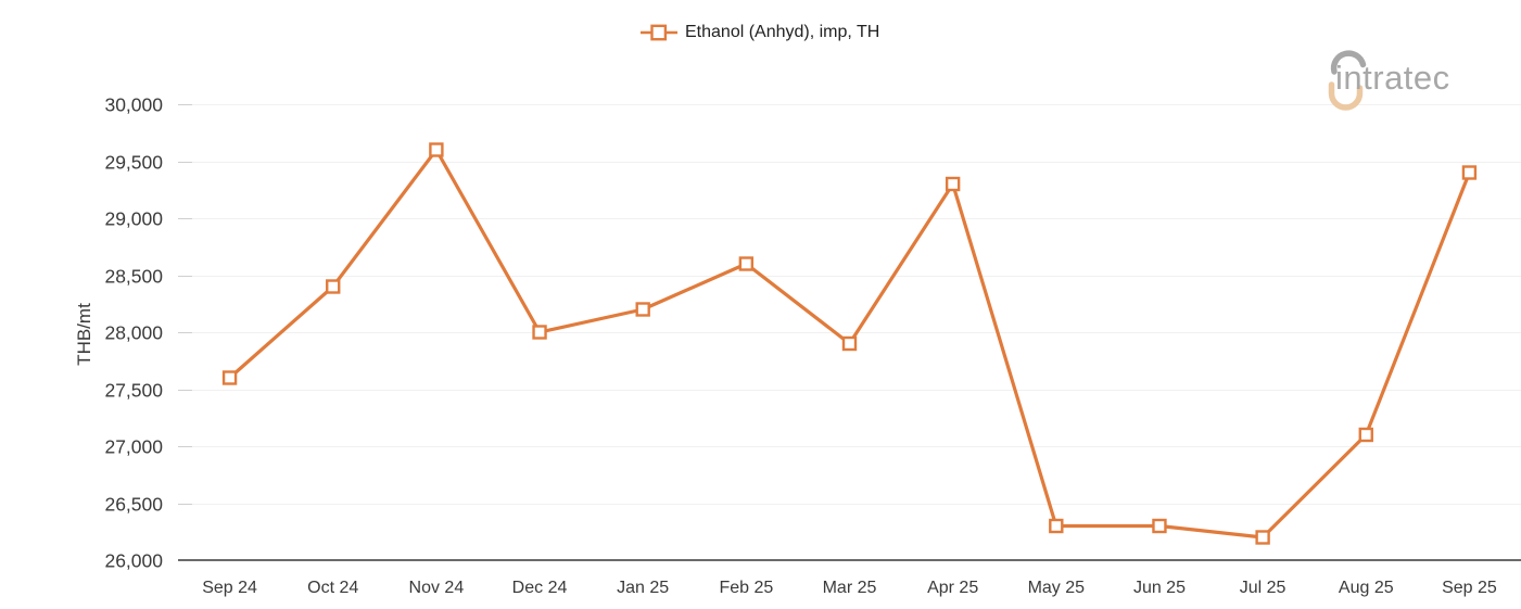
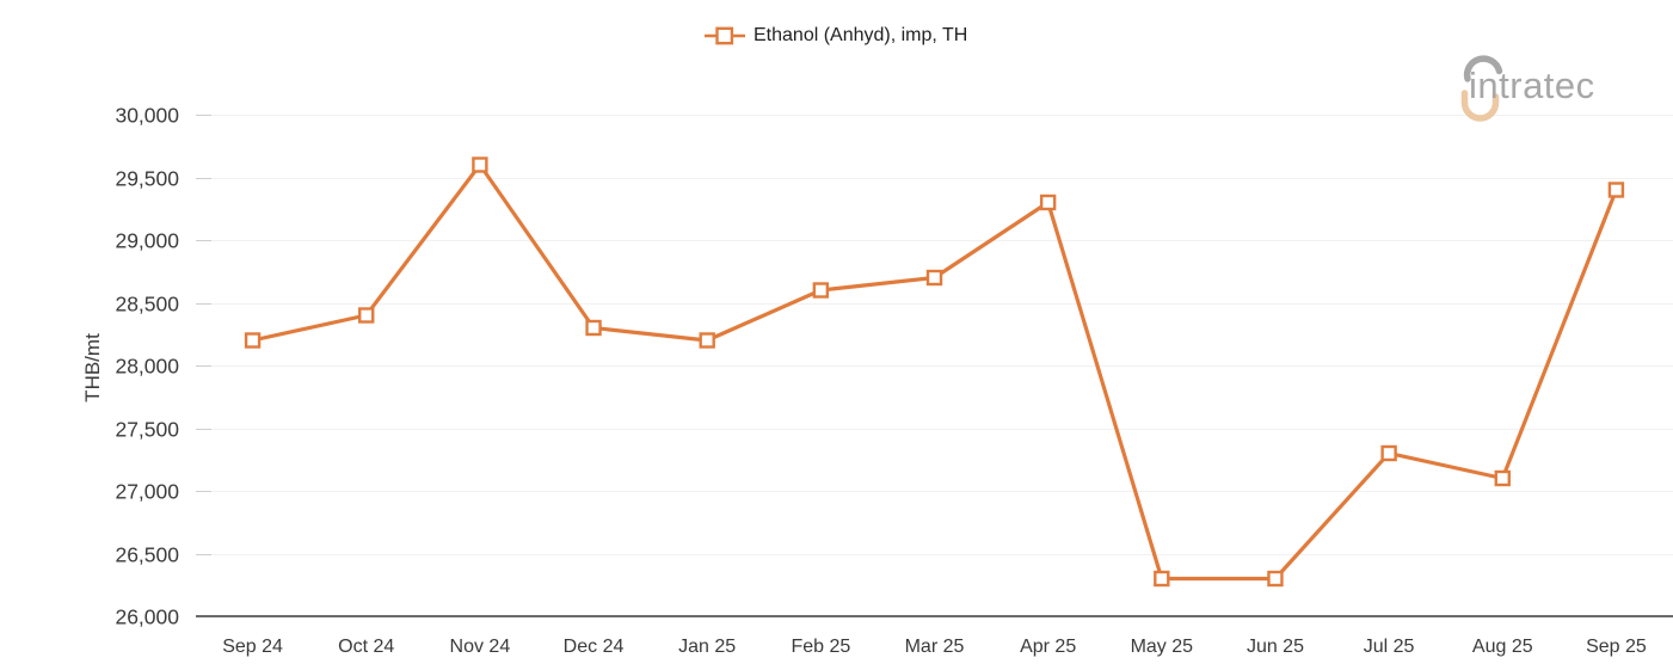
Sep 24: 27600 -> 28200
Dec 24: 28000 -> 28300
Mar 25: 27900 -> 28700
Jul 25: 26200 -> 27300
